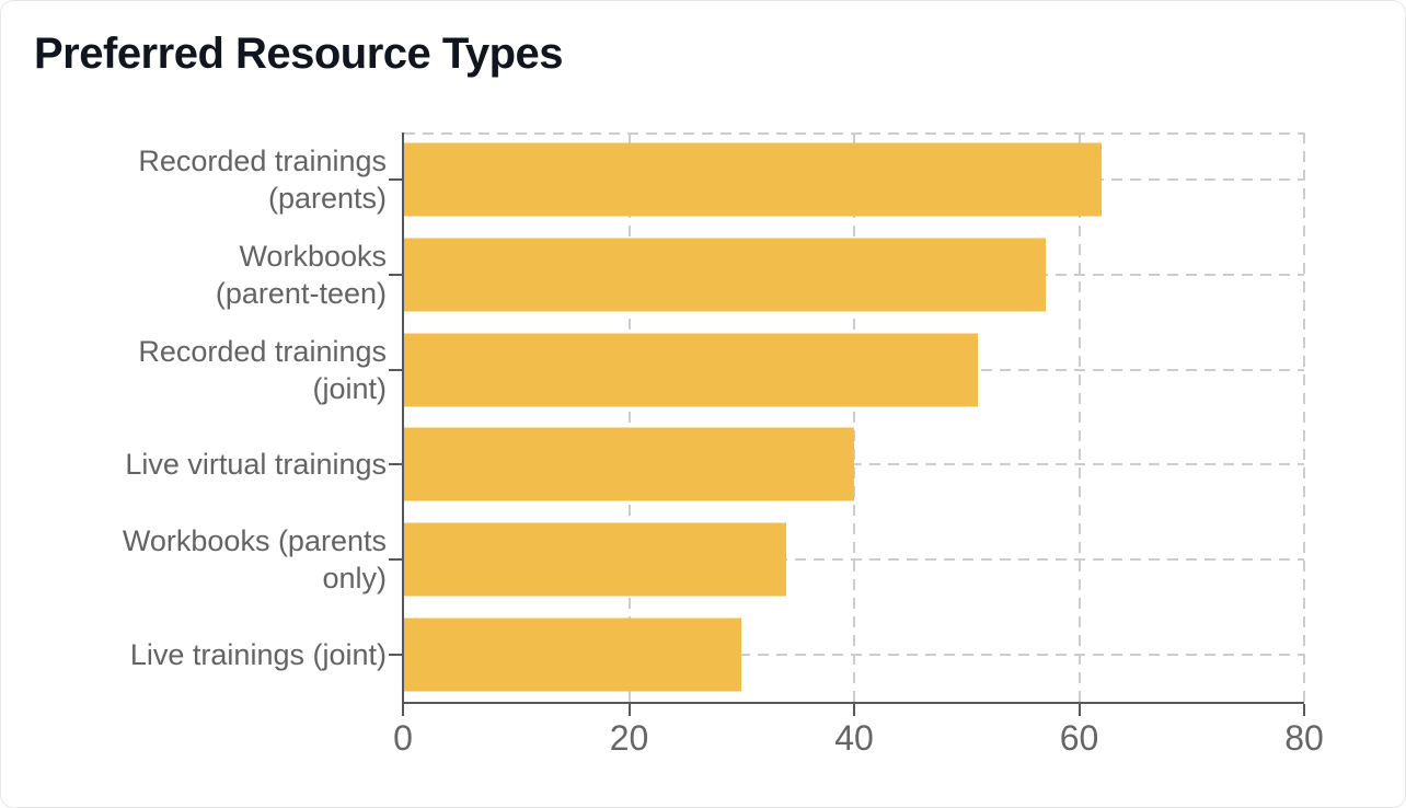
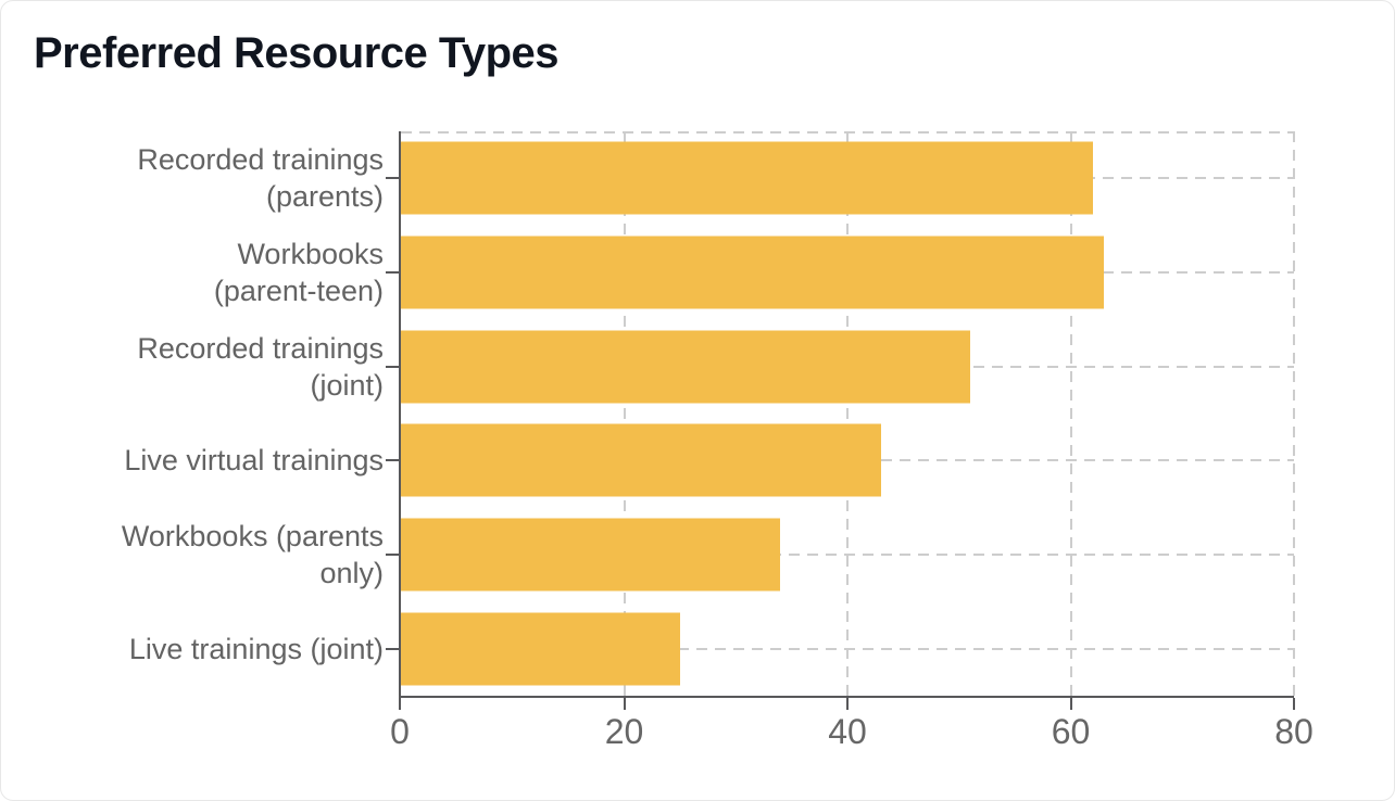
Workbooks (parent-teen): 57 -> 63
Live virtual trainings: 40 -> 43
Live trainings (joint): 30 -> 25
